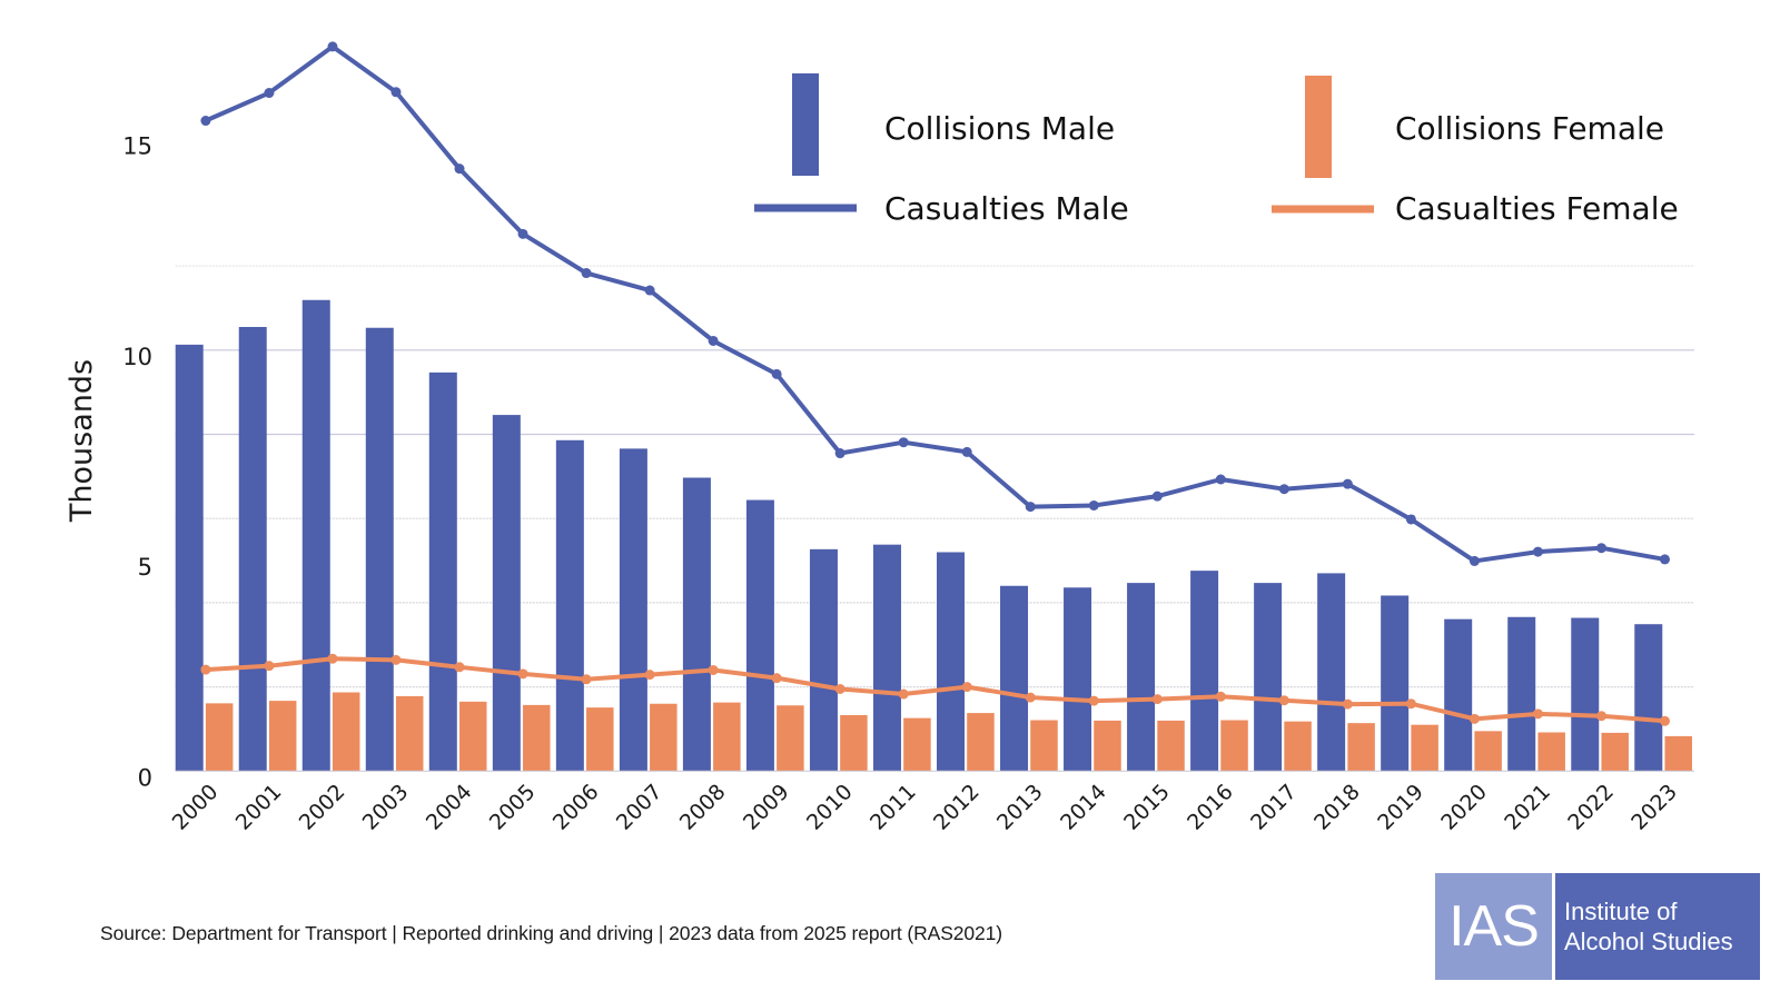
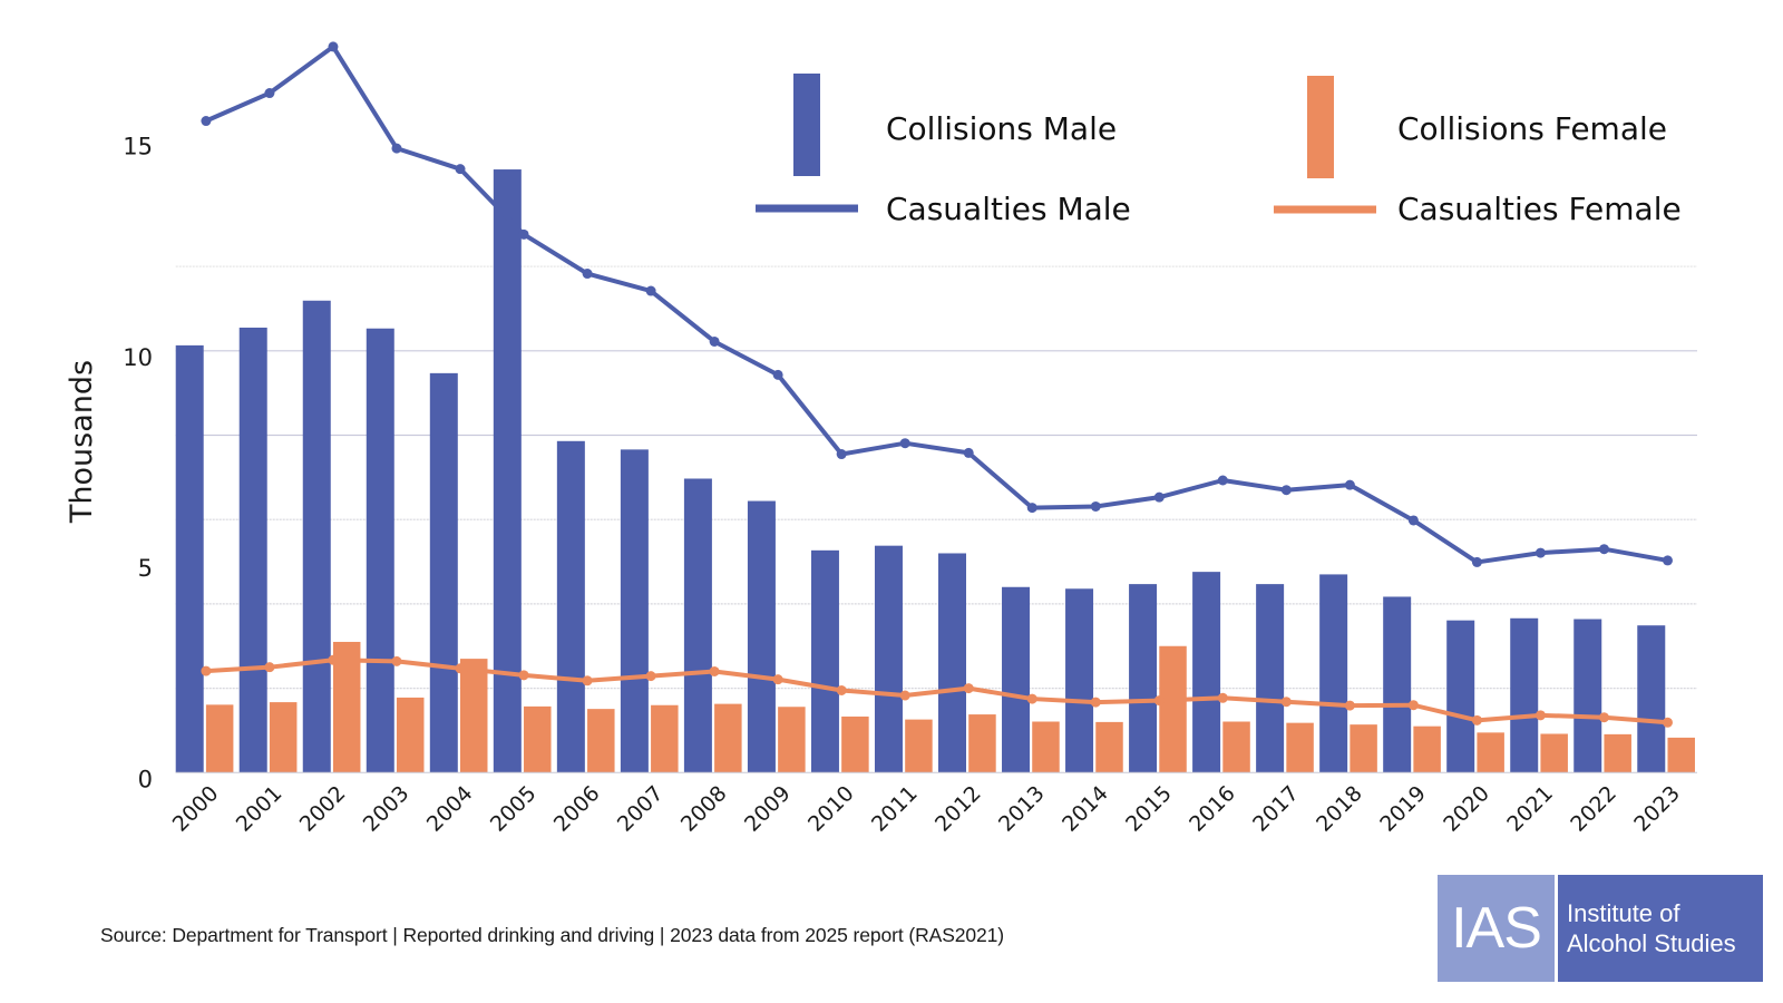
Collisions Female/2002: 1.9 -> 3.1
Casualties Male/2003: 16.1 -> 14.8
Collisions Female/2004: 1.6 -> 2.7
Collisions Male/2005: 8.5 -> 14.3
Collisions Female/2015: 1.2 -> 3.0
